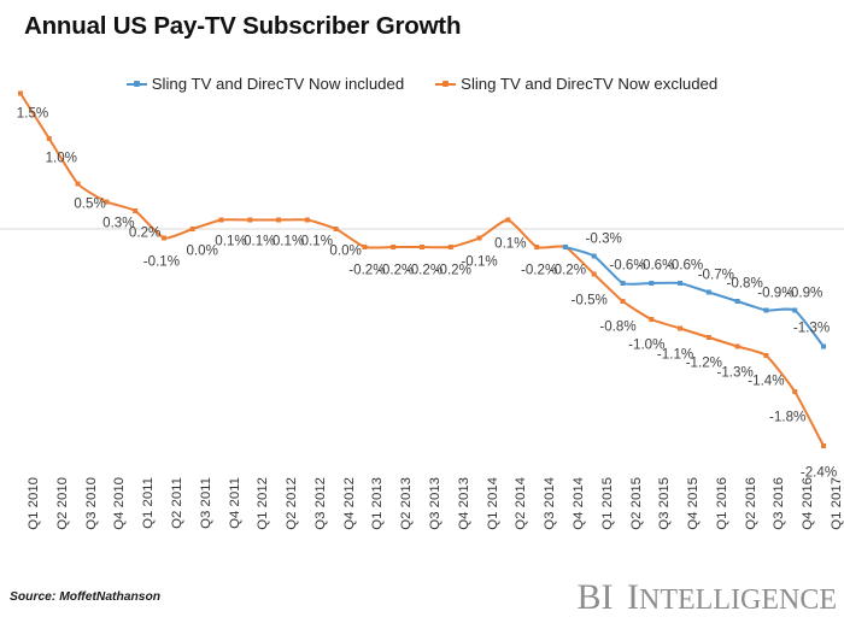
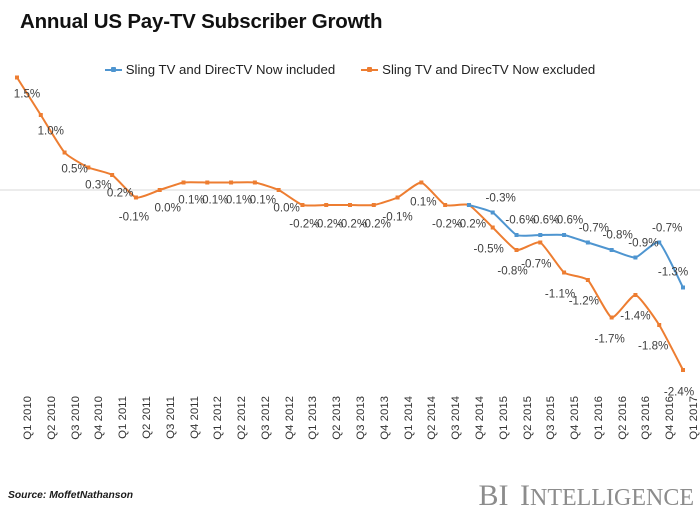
Sling TV and DirecTV Now excluded/Q3 2015: -1.0% -> -0.7%
Sling TV and DirecTV Now excluded/Q2 2016: -1.3% -> -1.7%
Sling TV and DirecTV Now included/Q4 2016: -0.9% -> -0.7%
